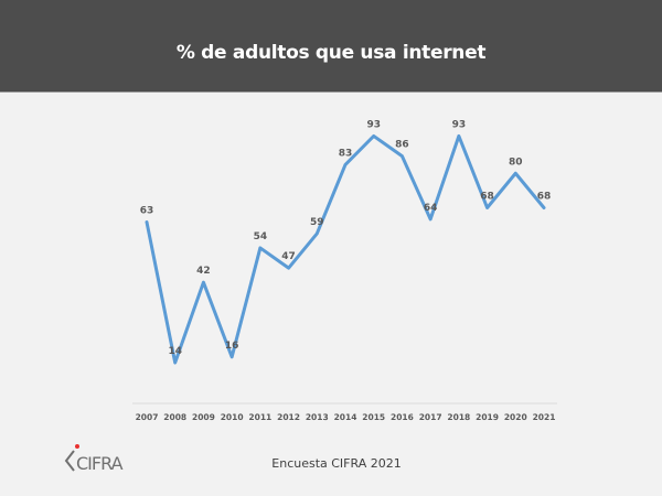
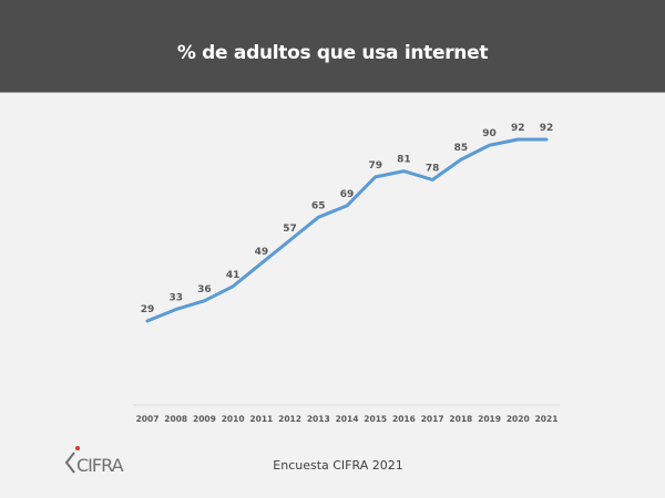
2007: 63 -> 29
2008: 14 -> 33
2009: 42 -> 36
2010: 16 -> 41
2011: 54 -> 49
2012: 47 -> 57
2013: 59 -> 65
2014: 83 -> 69
2015: 93 -> 79
2016: 86 -> 81
2017: 64 -> 78
2018: 93 -> 85
2019: 68 -> 90
2020: 80 -> 92
2021: 68 -> 92
